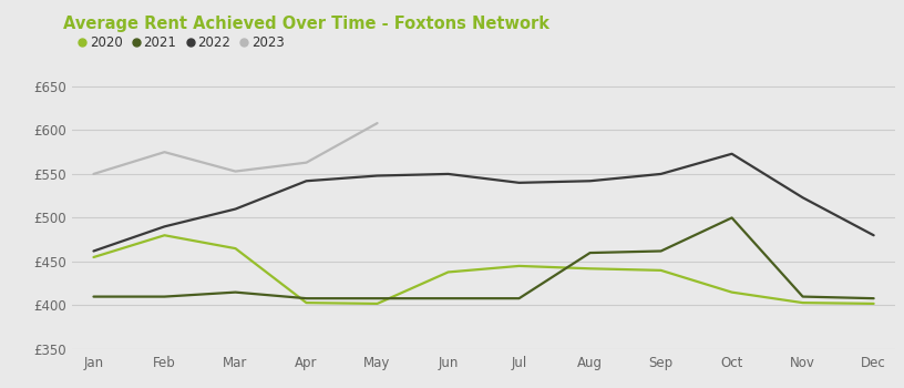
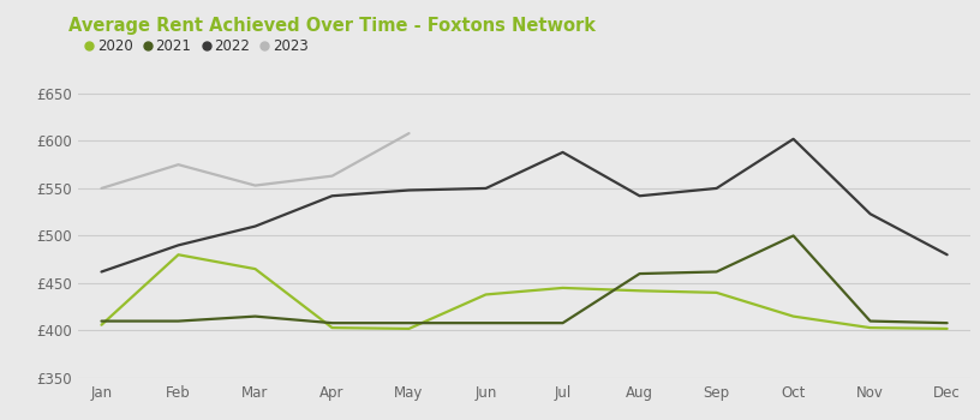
2020/Jan: £455 -> £406
2022/Jul: £540 -> £588
2022/Oct: £573 -> £602
